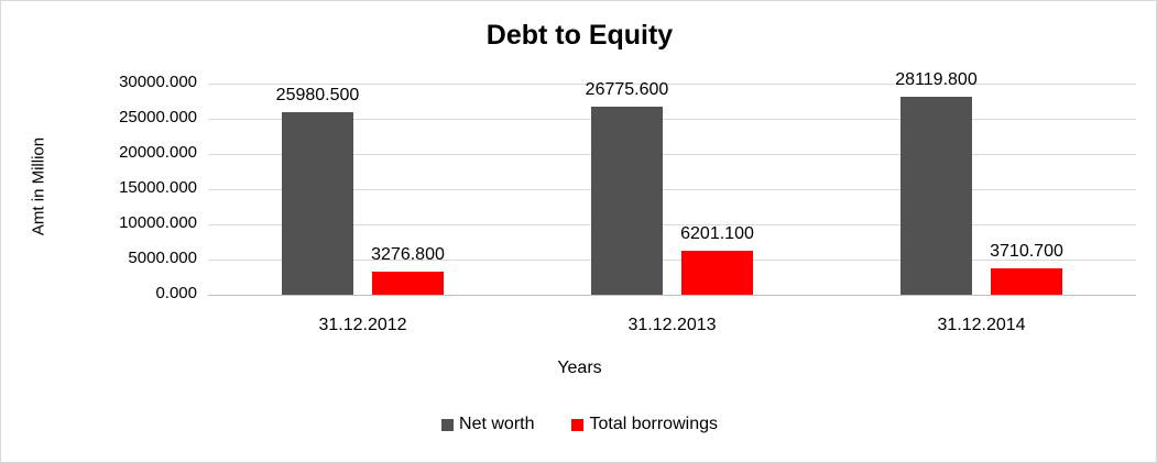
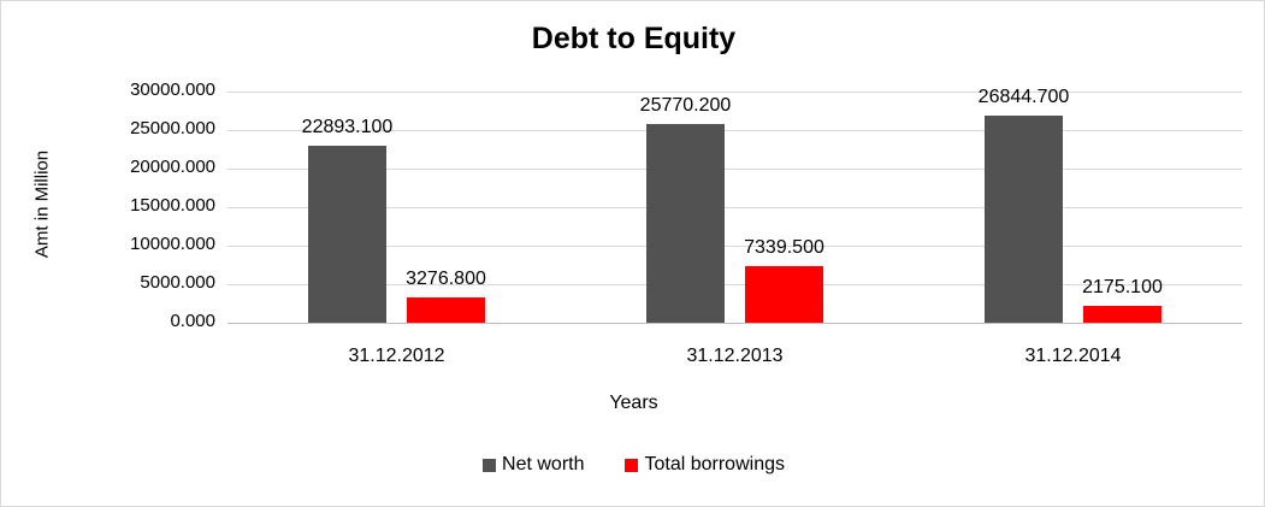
Net worth/31.12.2012: 25980.500 -> 22893.100
Net worth/31.12.2013: 26775.600 -> 25770.200
Total borrowings/31.12.2013: 6201.100 -> 7339.500
Net worth/31.12.2014: 28119.800 -> 26844.700
Total borrowings/31.12.2014: 3710.700 -> 2175.100
